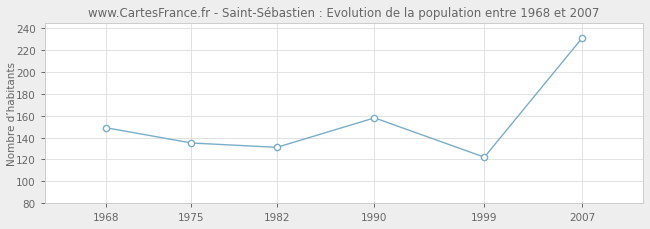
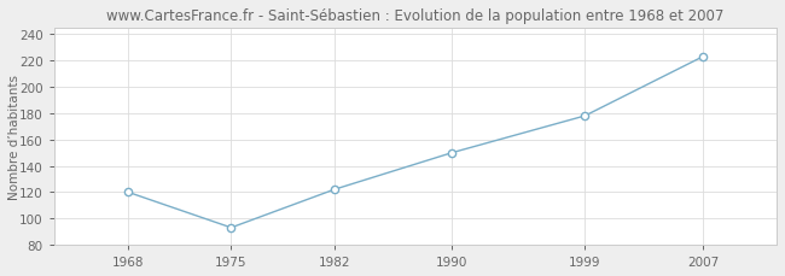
1968: 149 -> 120
1975: 135 -> 93
1982: 131 -> 122
1990: 158 -> 150
1999: 122 -> 178
2007: 231 -> 223
